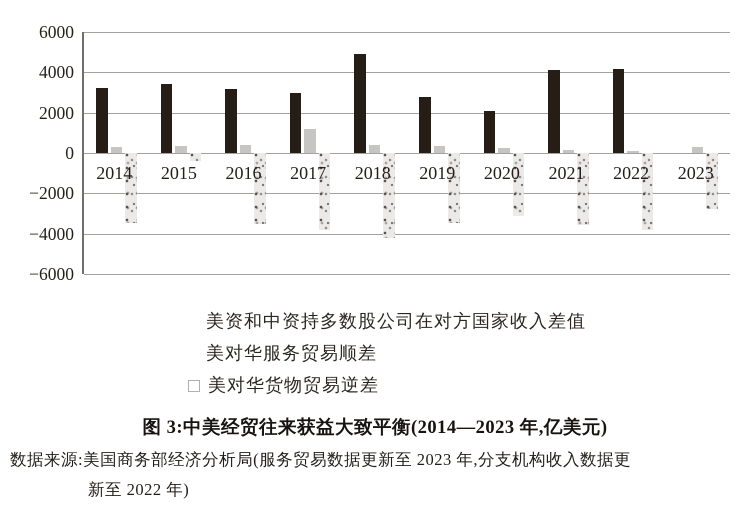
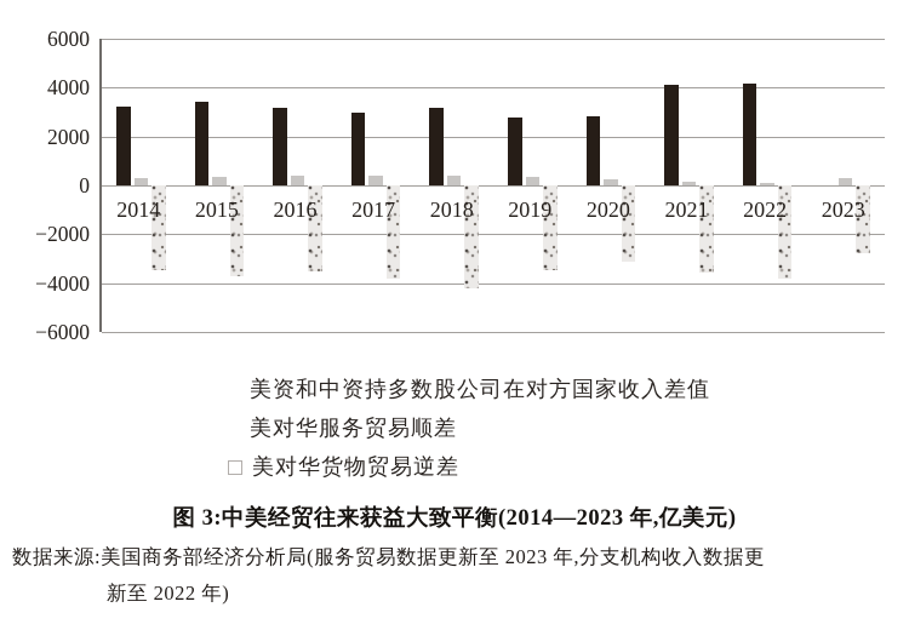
美对华货物贸易逆差/2015: -400 -> -3700
美对华服务贸易顺差/2017: 1200 -> 400
美资和中资持多数股公司在对方国家收入差值/2018: 4900 -> 3200
美资和中资持多数股公司在对方国家收入差值/2020: 2100 -> 2800
